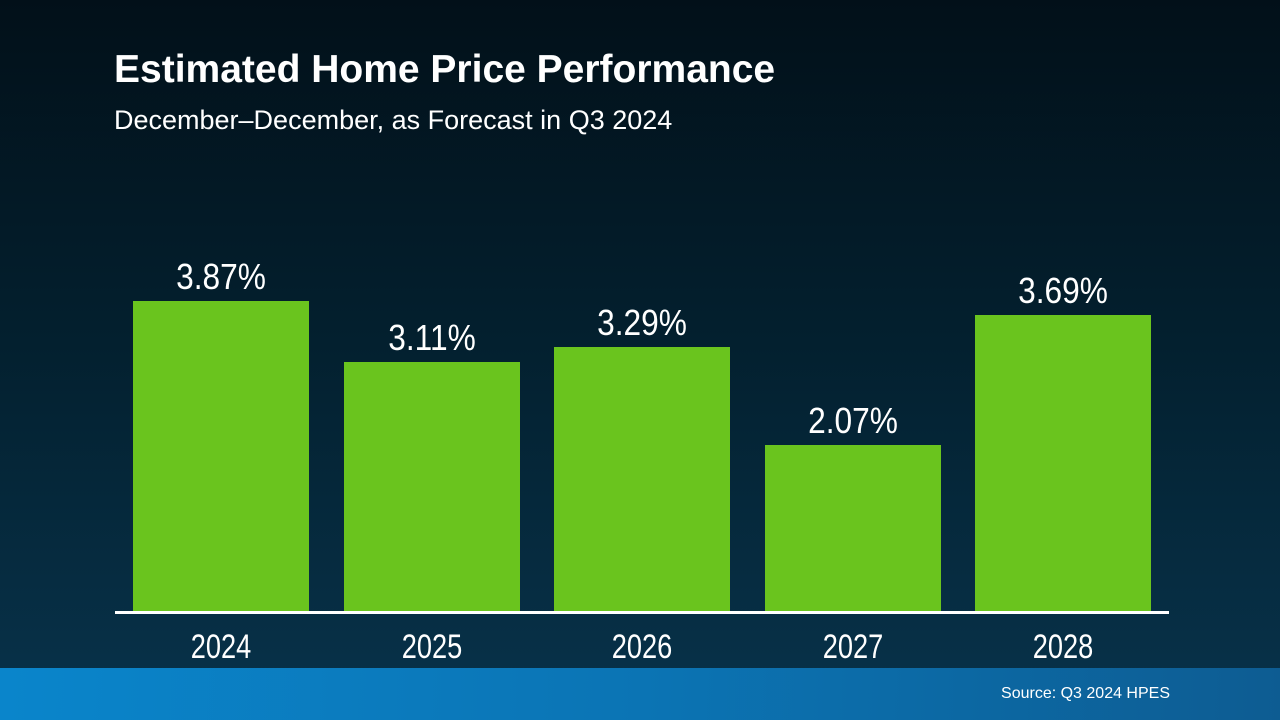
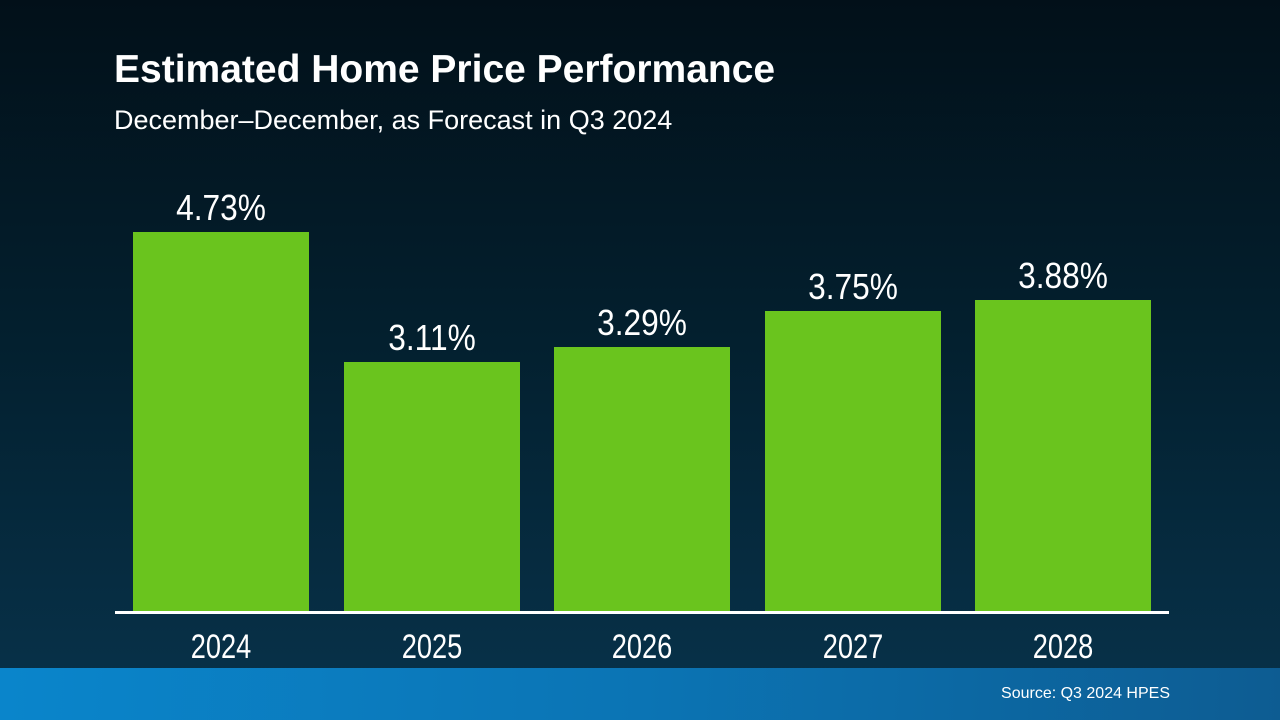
2024: 3.87% -> 4.73%
2027: 2.07% -> 3.75%
2028: 3.69% -> 3.88%
